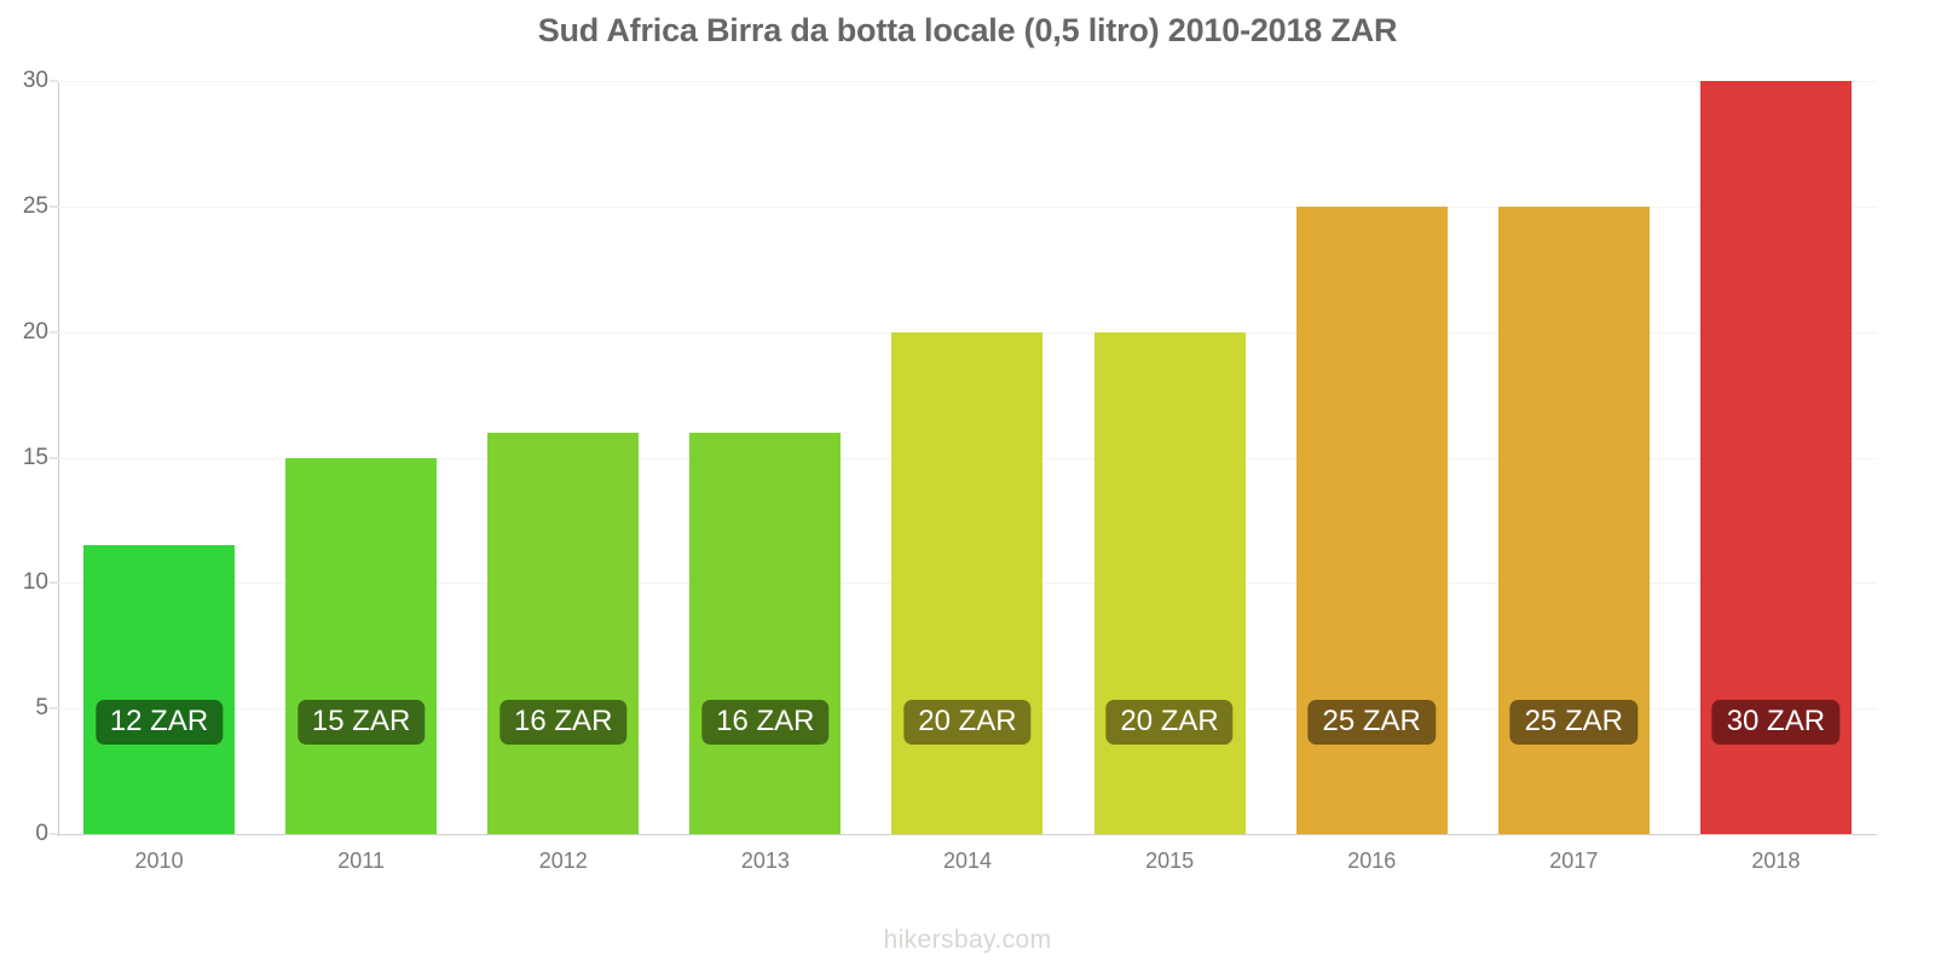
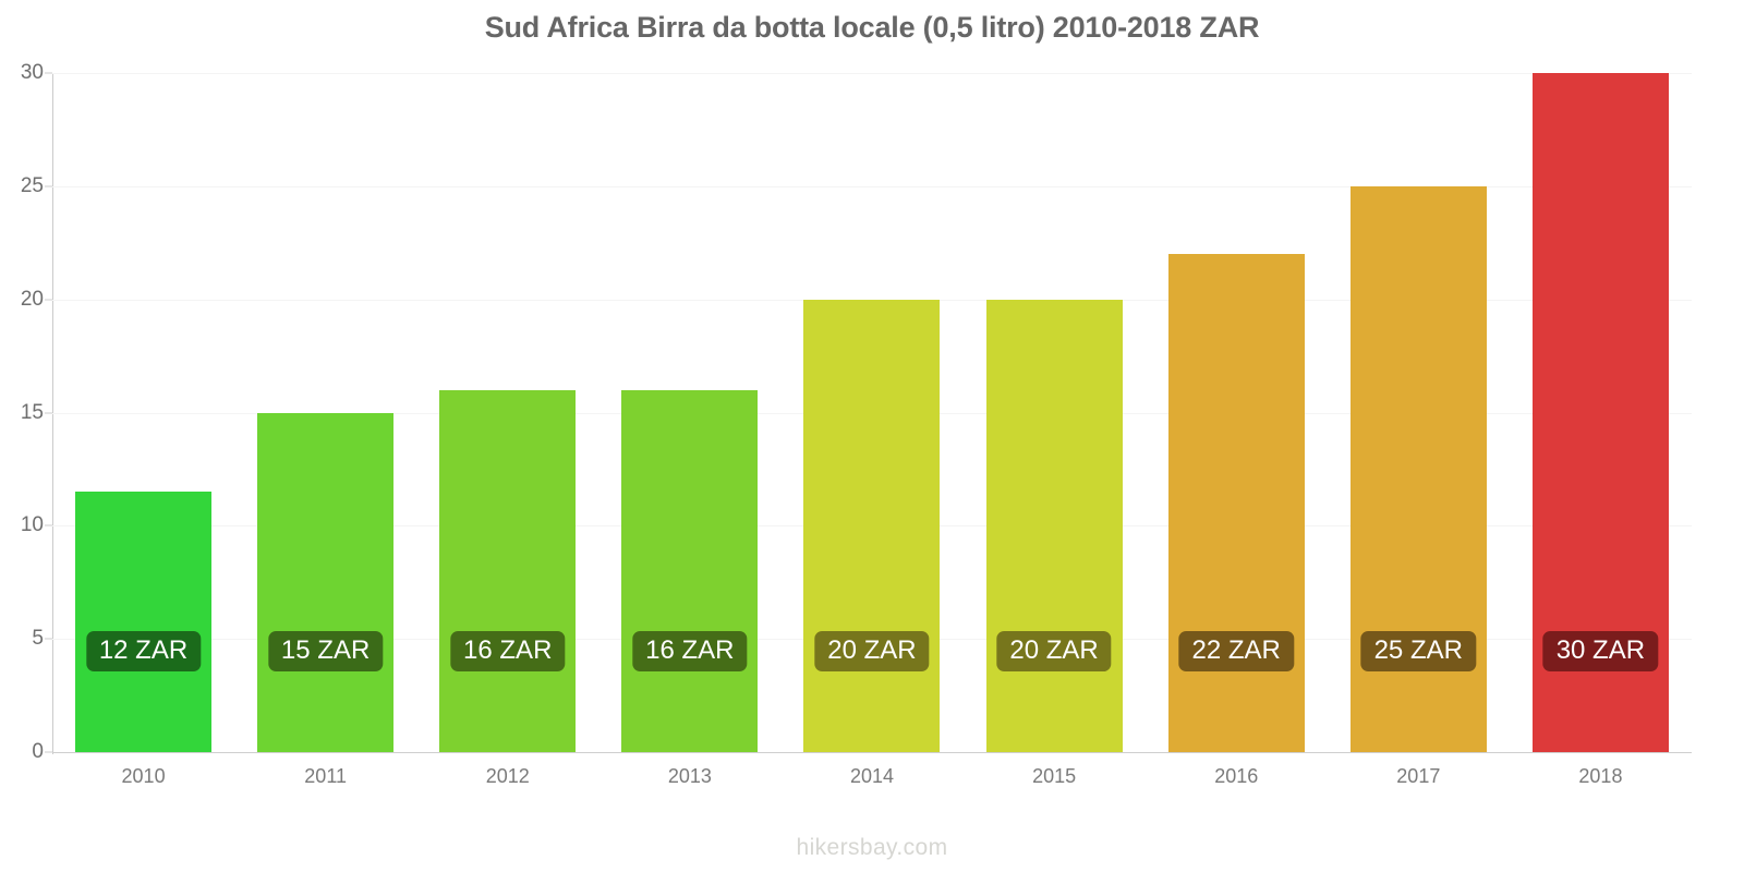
2016: 25 -> 22
